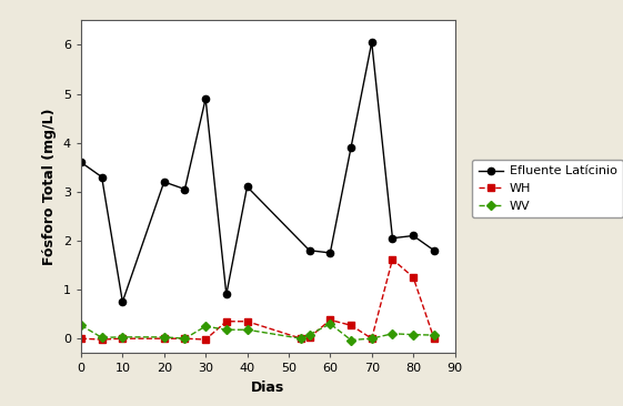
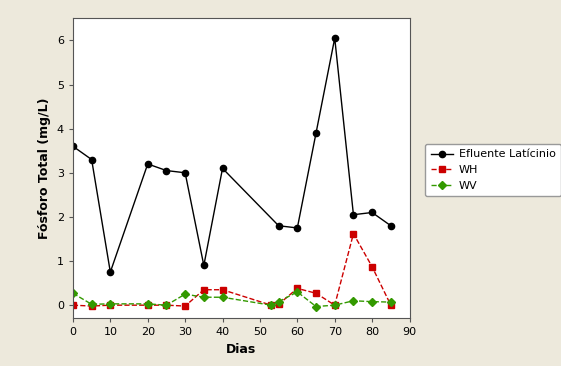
Efluente Latícinio/30: 4.90 -> 3.00
WH/80: 1.25 -> 0.87
